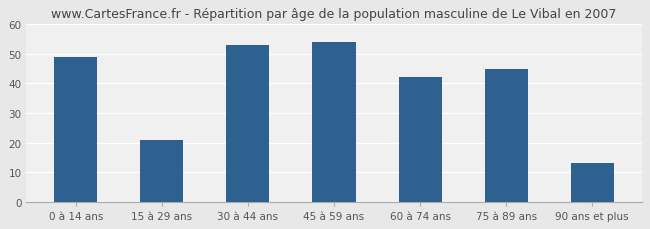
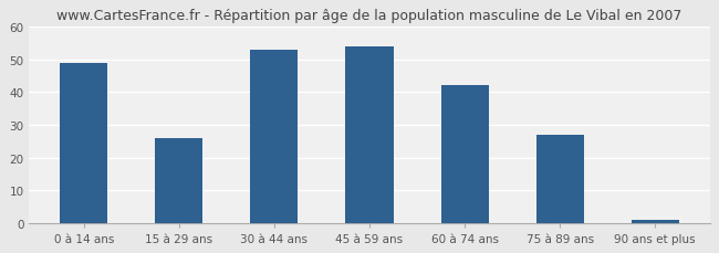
15 à 29 ans: 21 -> 26
75 à 89 ans: 45 -> 27
90 ans et plus: 13 -> 1
